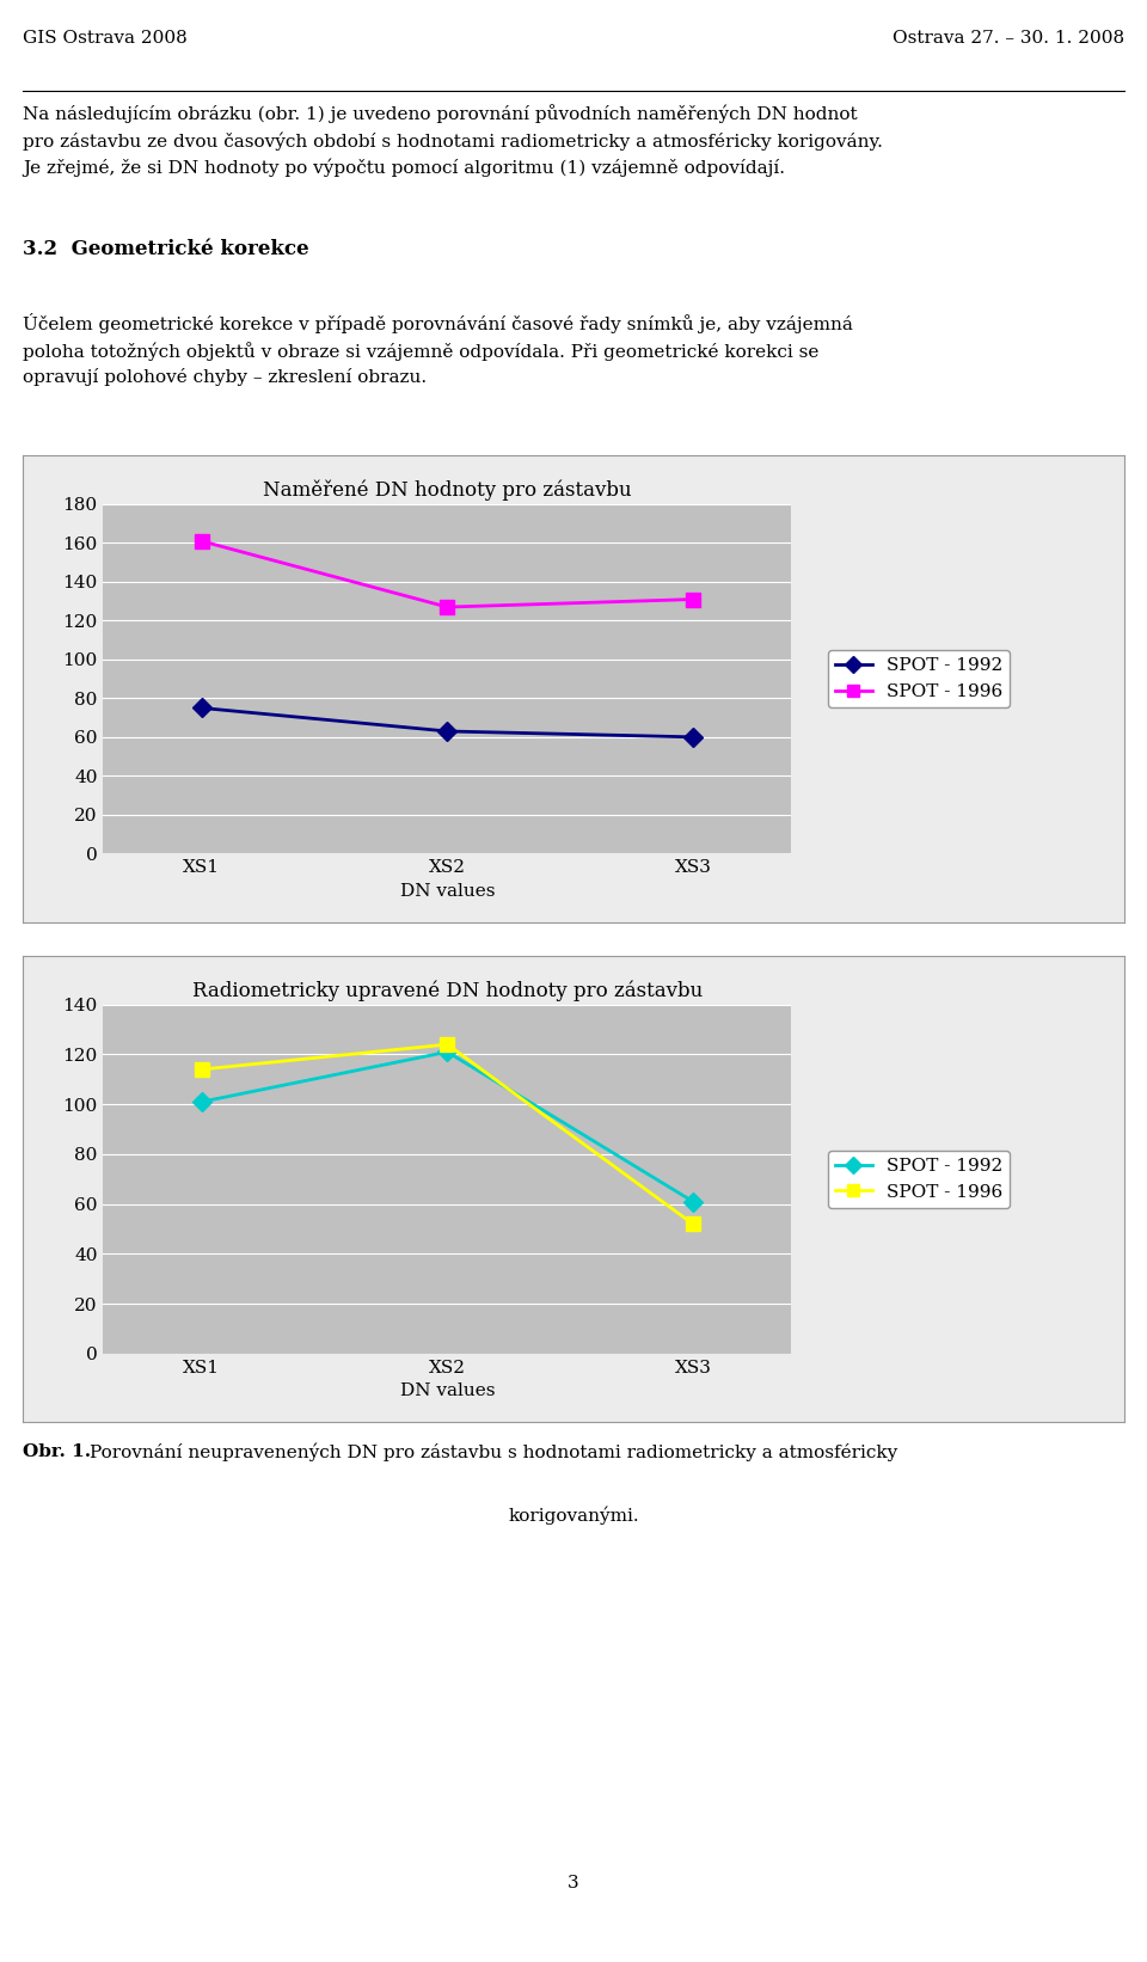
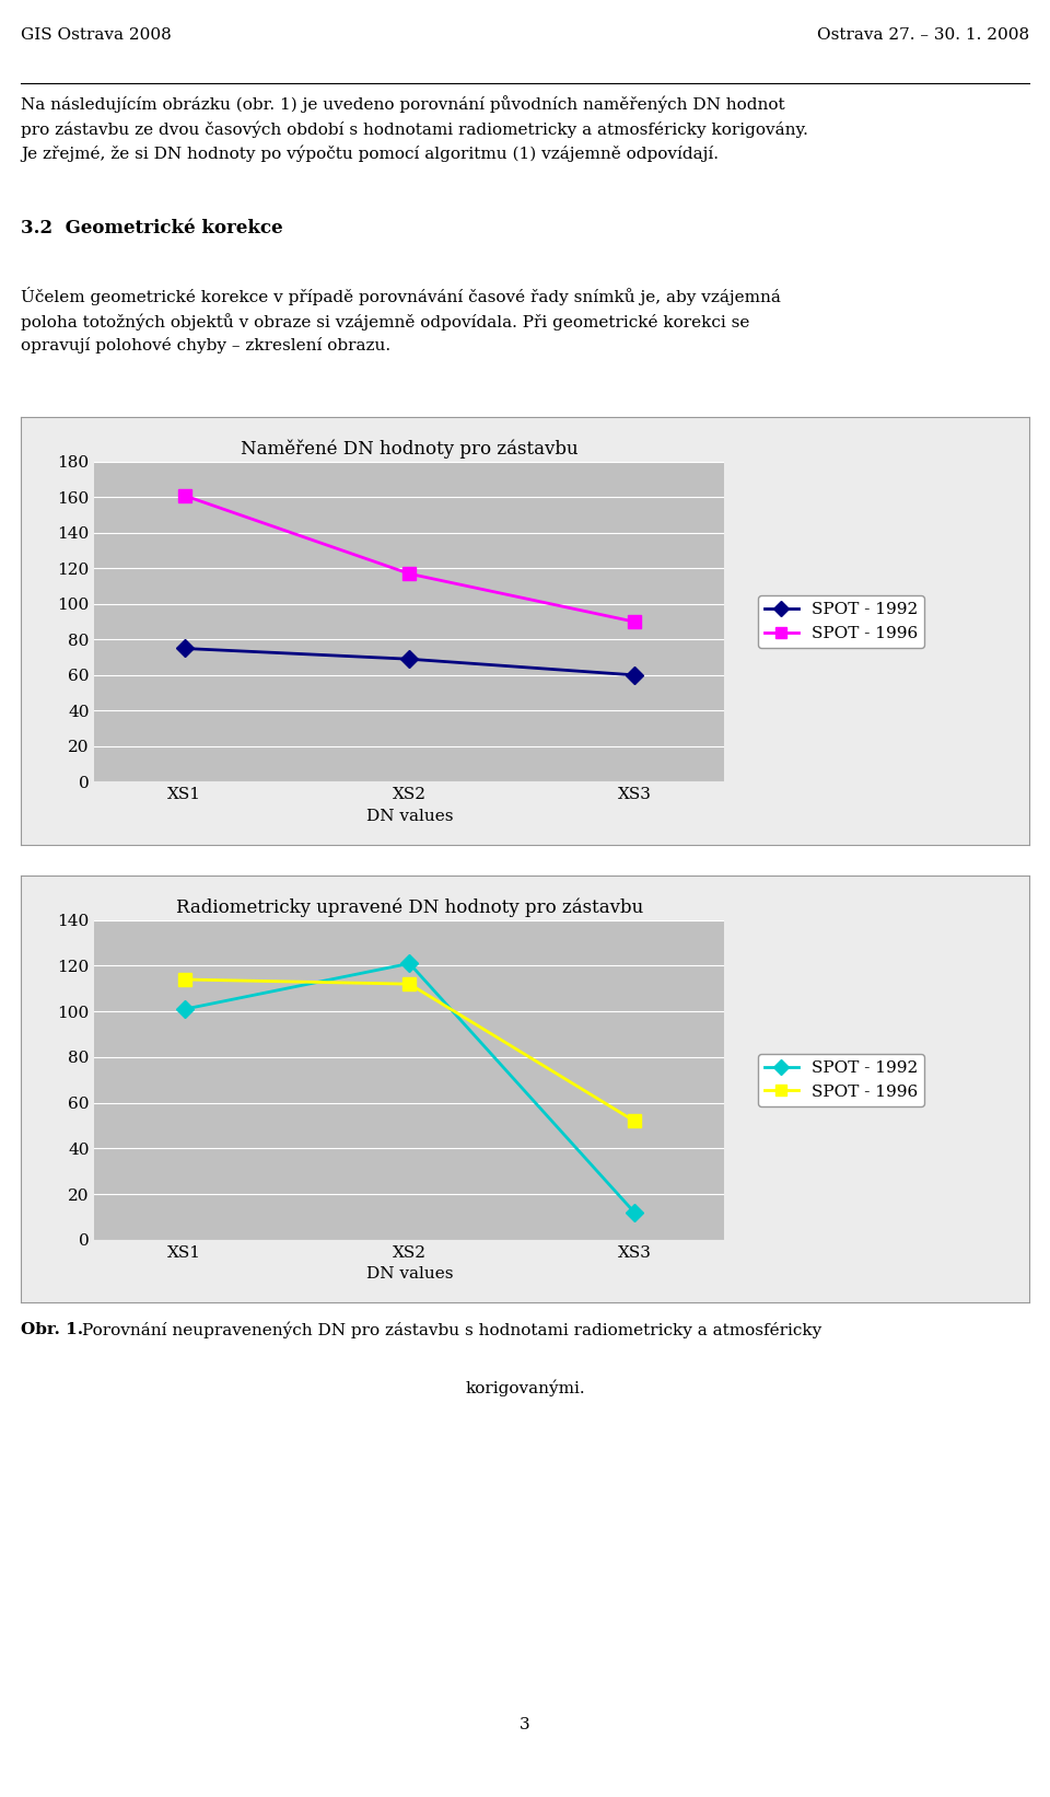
Naměřené DN hodnoty pro zástavbu/SPOT - 1992/XS2: 63 -> 69
Naměřené DN hodnoty pro zástavbu/SPOT - 1996/XS2: 127 -> 117
Naměřené DN hodnoty pro zástavbu/SPOT - 1996/XS3: 131 -> 90
Radiometricky upravené DN hodnoty pro zástavbu/SPOT - 1996/XS2: 124 -> 112
Radiometricky upravené DN hodnoty pro zástavbu/SPOT - 1992/XS3: 61 -> 12
